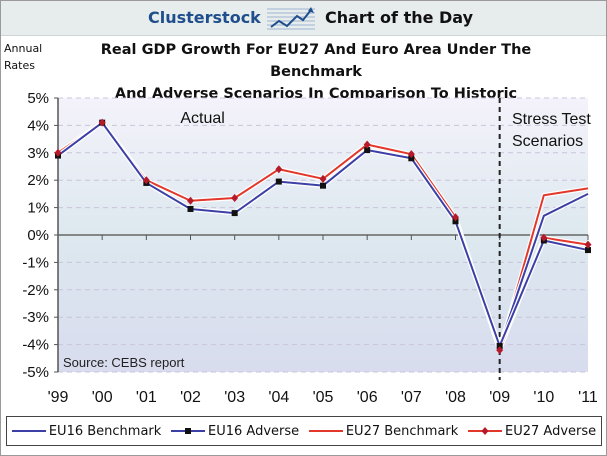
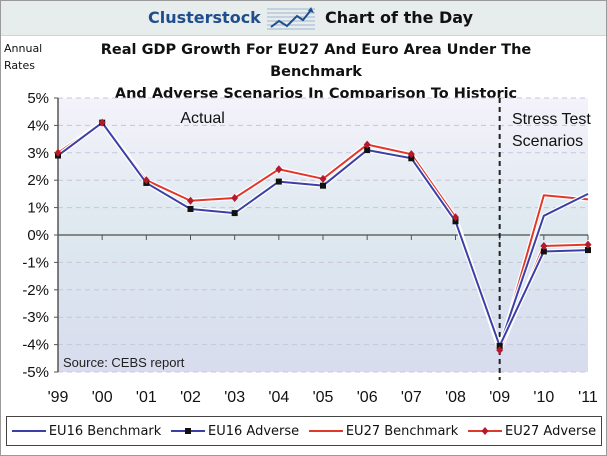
EU16 Adverse/'10: -0.2% -> -0.6%
EU27 Adverse/'10: -0.1% -> -0.4%
EU27 Benchmark/'11: 1.7% -> 1.3%
